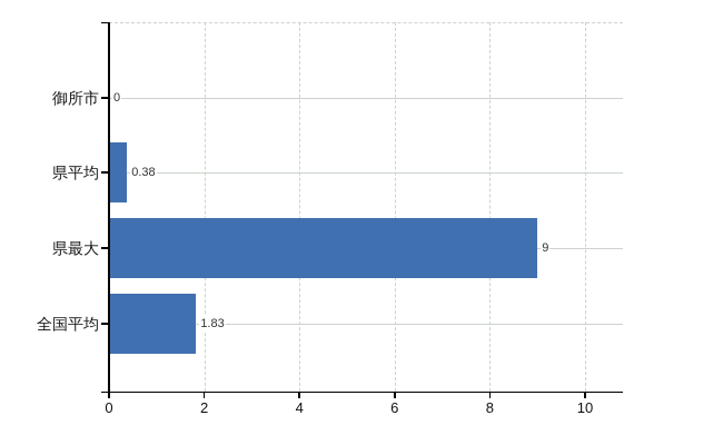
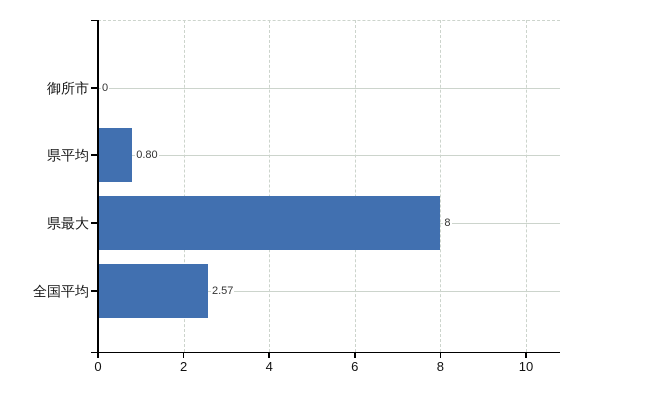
県平均: 0.38 -> 0.80
県最大: 9 -> 8
全国平均: 1.83 -> 2.57
